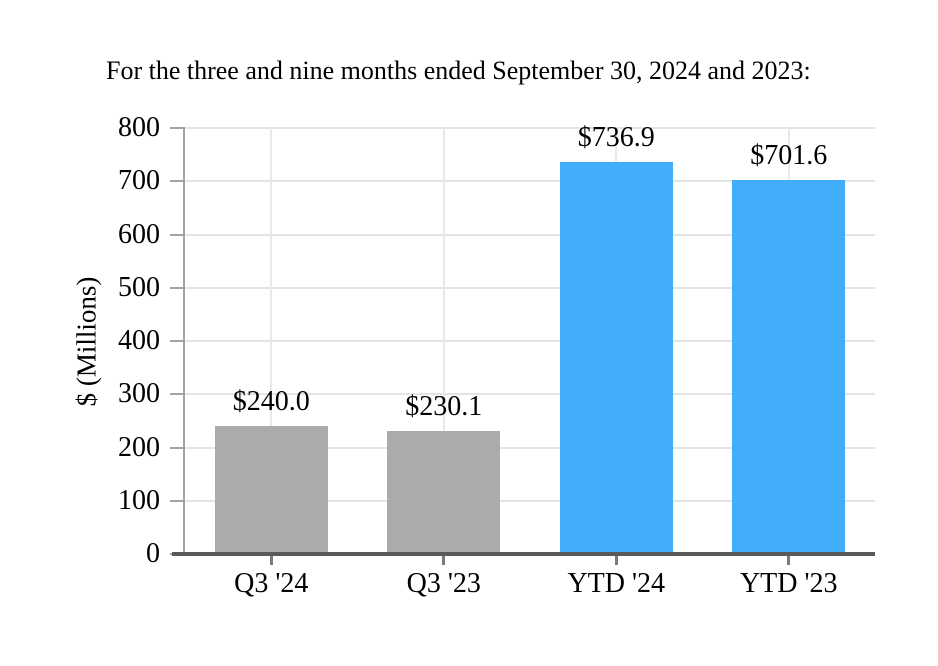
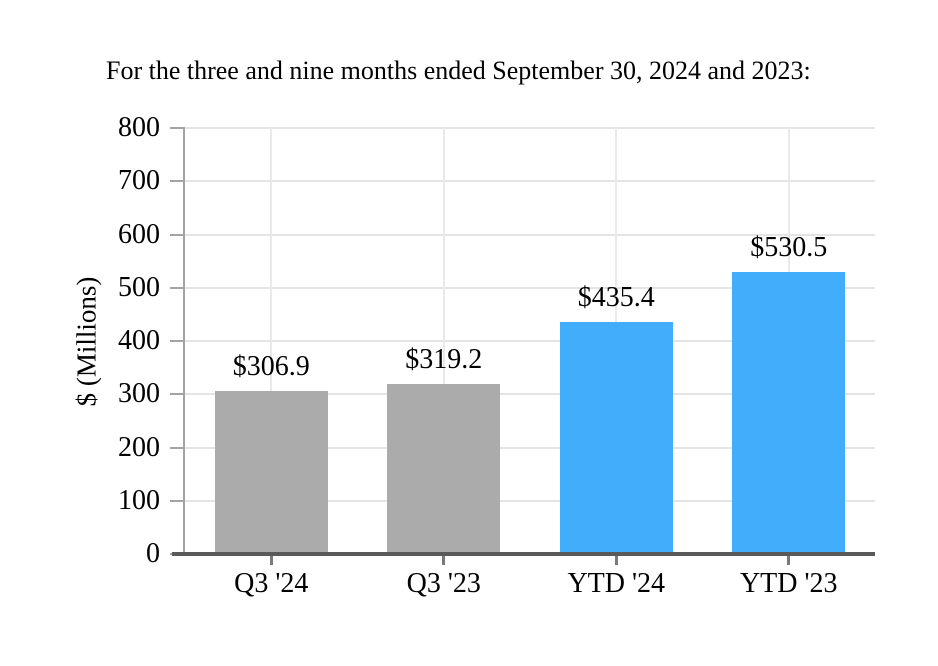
Q3 '24: $240.0 -> $306.9
Q3 '23: $230.1 -> $319.2
YTD '24: $736.9 -> $435.4
YTD '23: $701.6 -> $530.5
